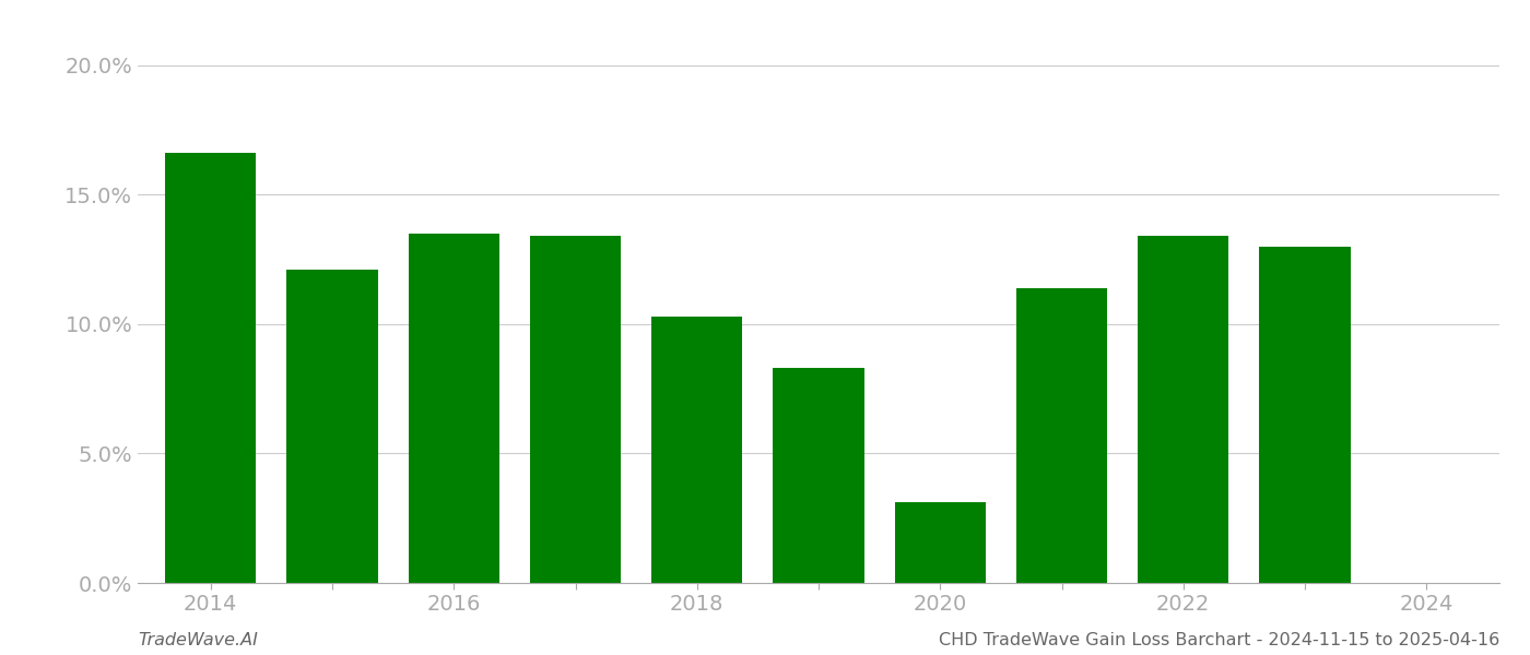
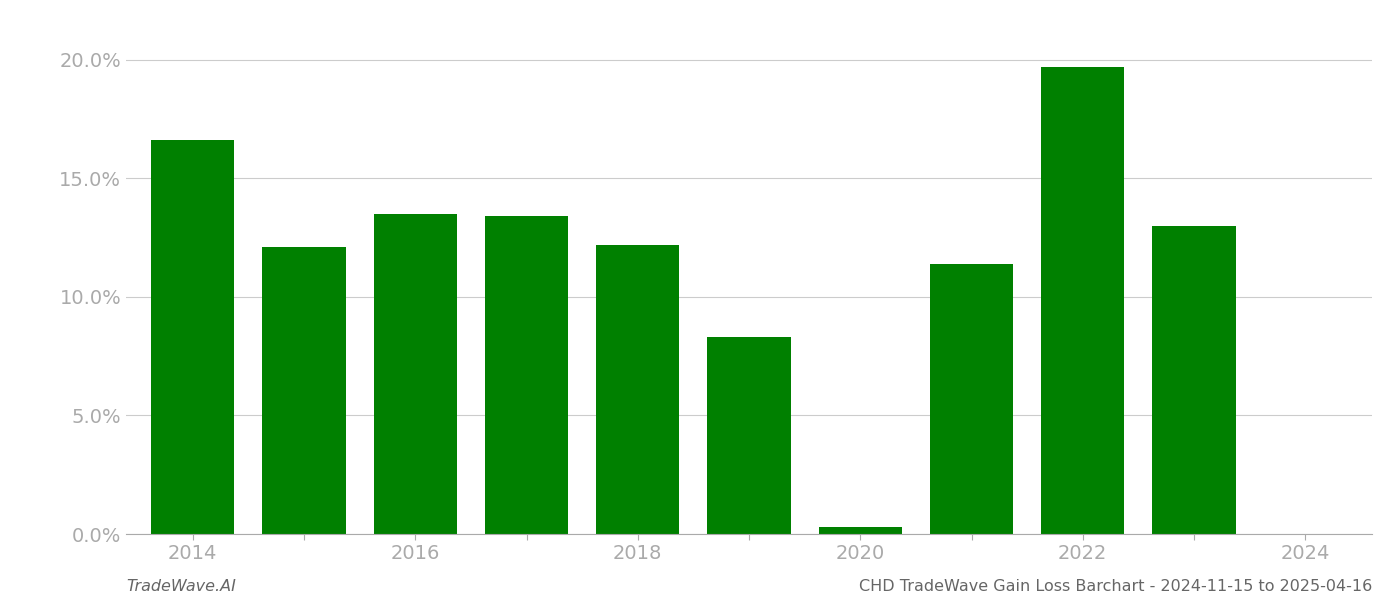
2018: 10.3% -> 12.2%
2020: 3.1% -> 0.3%
2022: 13.4% -> 19.7%
